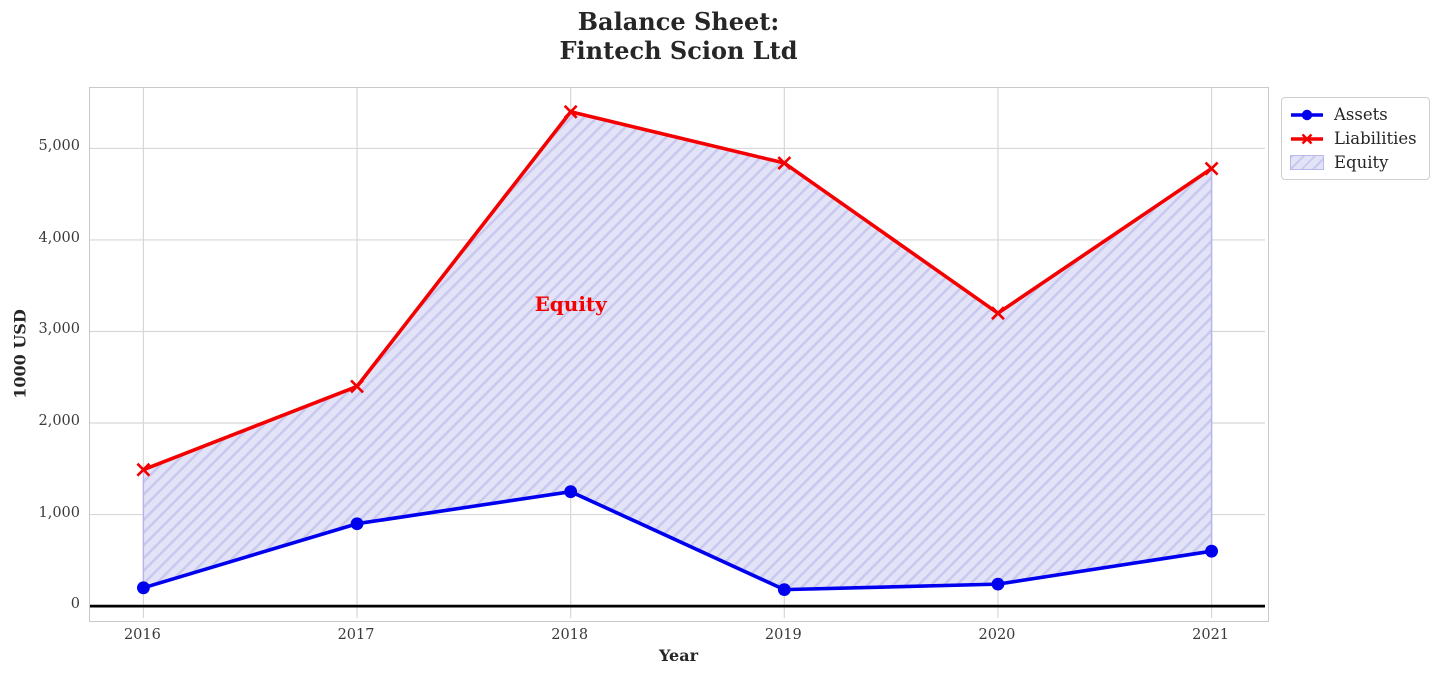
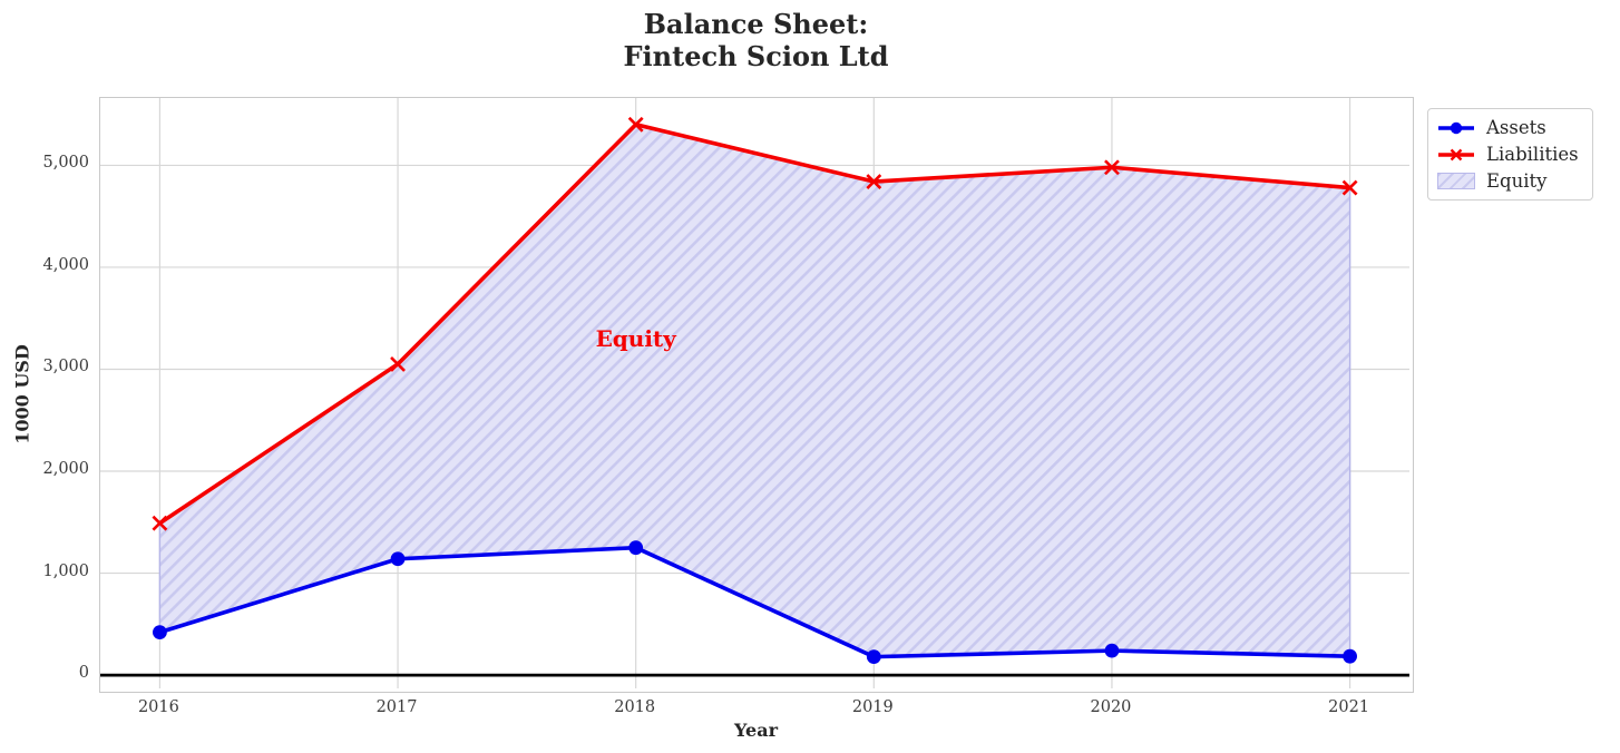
Assets/2016: 200 -> 400
Assets/2017: 900 -> 1100
Liabilities/2017: 2400 -> 3000
Liabilities/2020: 3200 -> 5000
Assets/2021: 600 -> 200
